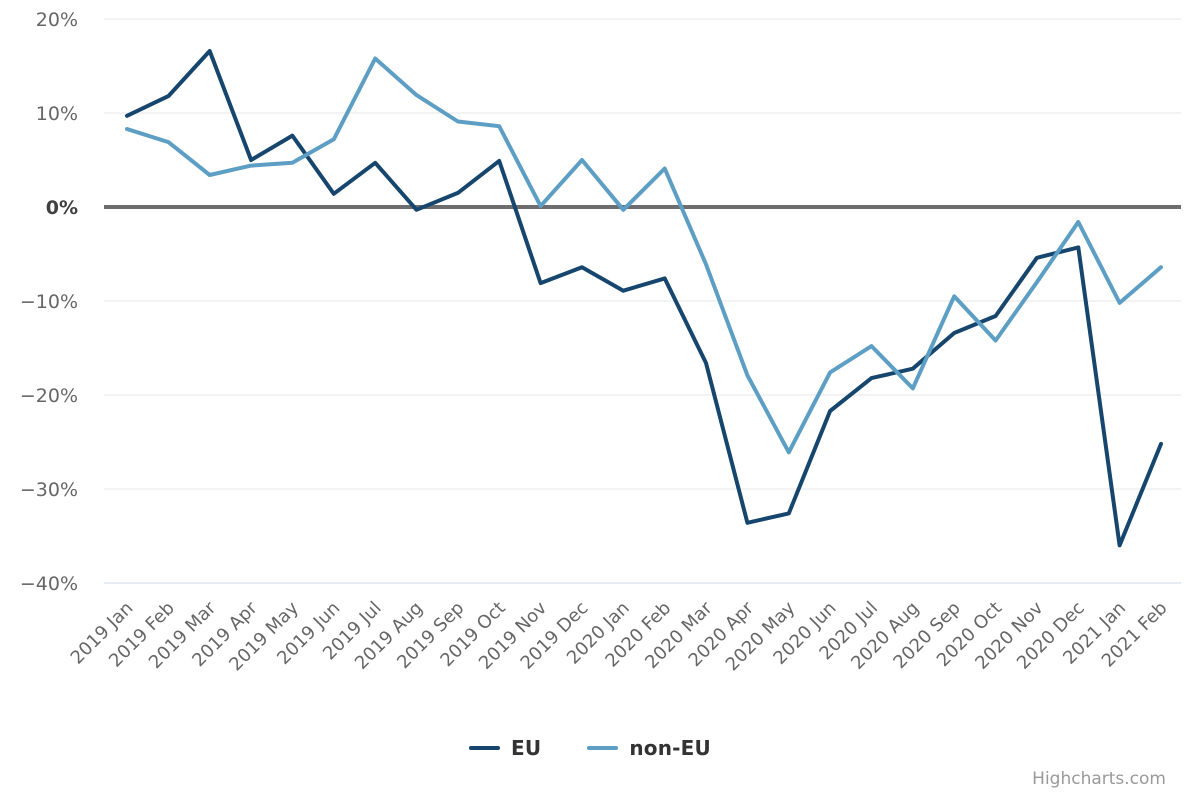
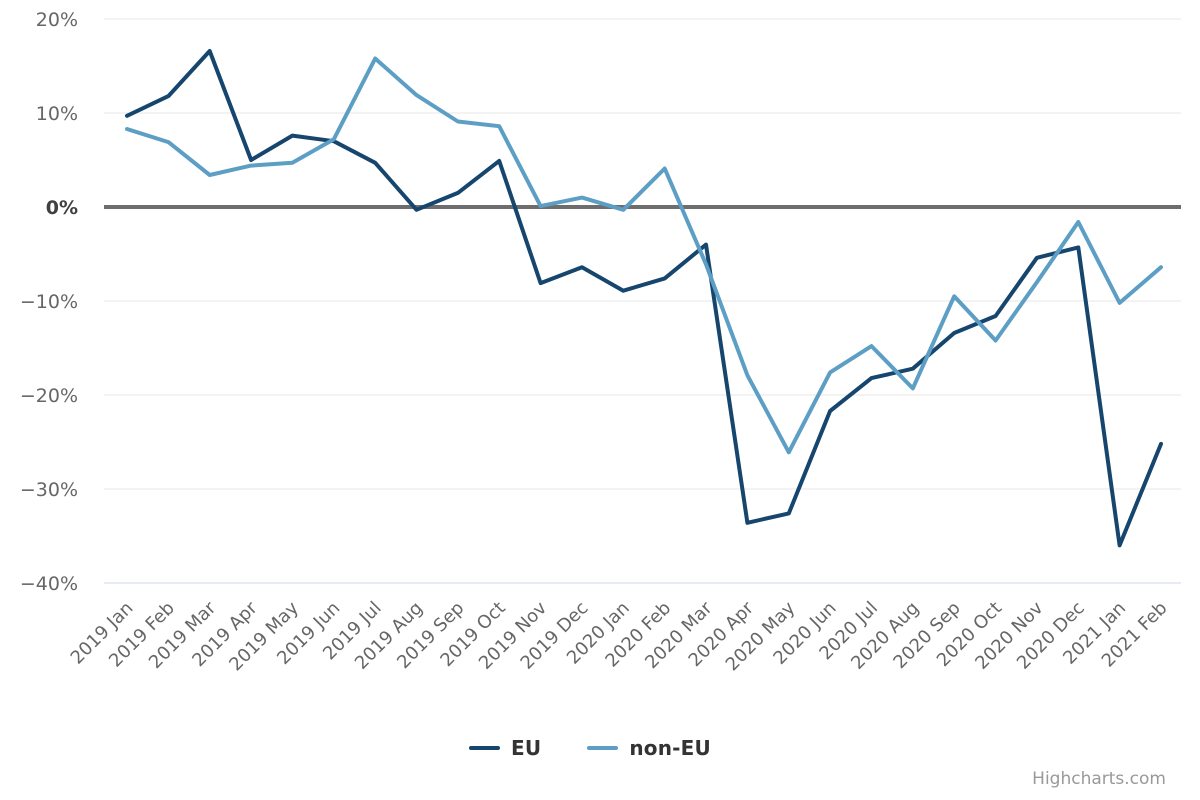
EU/2019 Jun: 1% -> 7%
non-EU/2019 Dec: 5% -> 1%
EU/2020 Mar: -17% -> -4%
